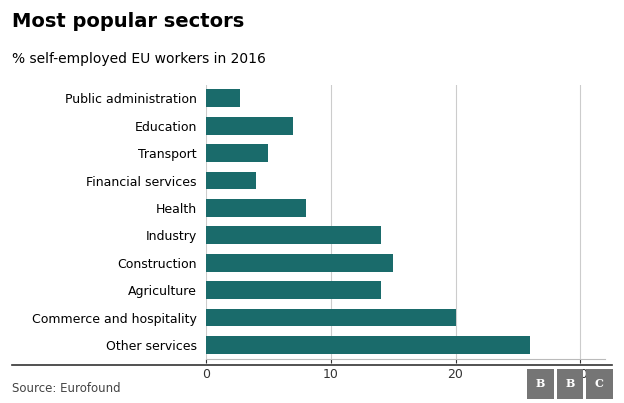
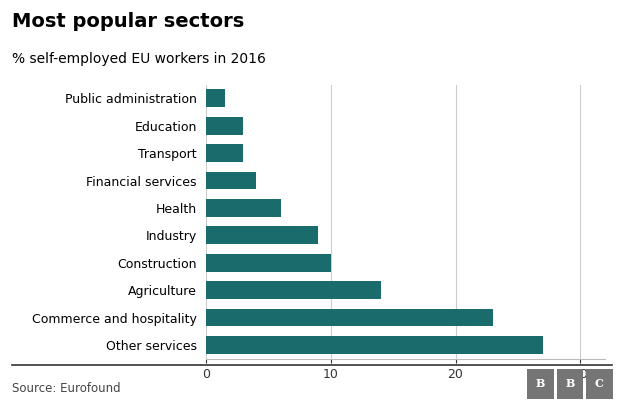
Public administration: 2.7 -> 1.5
Education: 7.0 -> 3.0
Transport: 5.0 -> 3.0
Health: 8.0 -> 6.0
Industry: 14.0 -> 9.0
Construction: 15.0 -> 10.0
Commerce and hospitality: 20.0 -> 23.0
Other services: 26.0 -> 27.0
